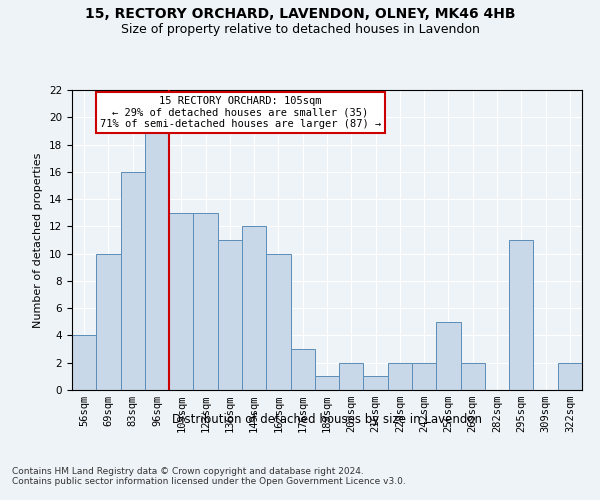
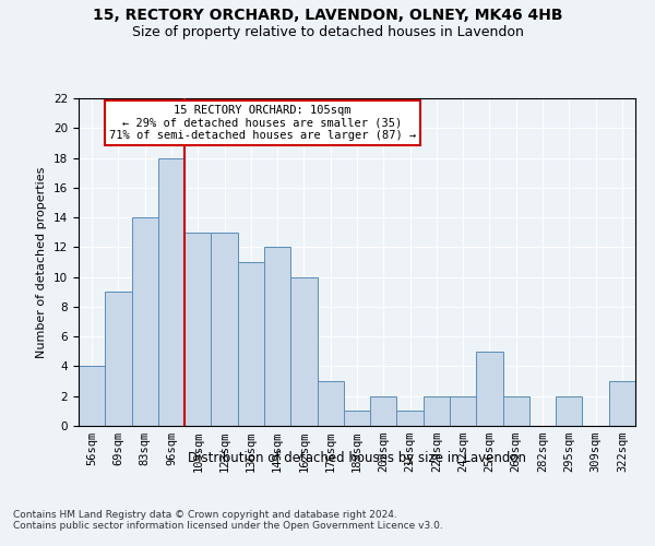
69sqm: 10 -> 9
83sqm: 16 -> 14
96sqm: 19 -> 18
295sqm: 11 -> 2
322sqm: 2 -> 3
